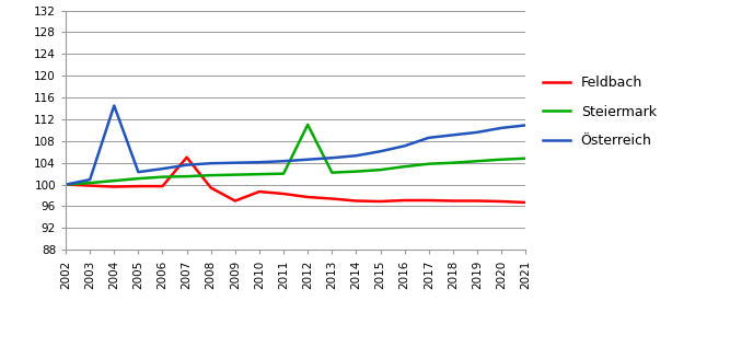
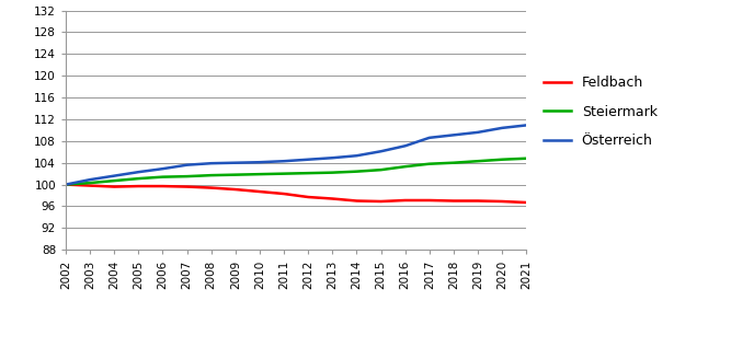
Österreich/2004: 114.5 -> 101.6
Feldbach/2007: 105.0 -> 99.6
Feldbach/2009: 97.0 -> 99.1
Steiermark/2012: 111.0 -> 102.1
